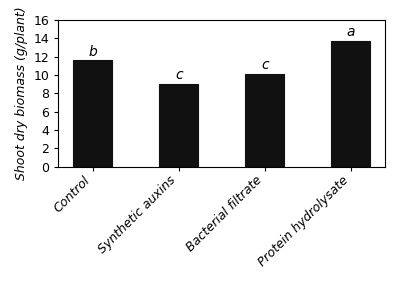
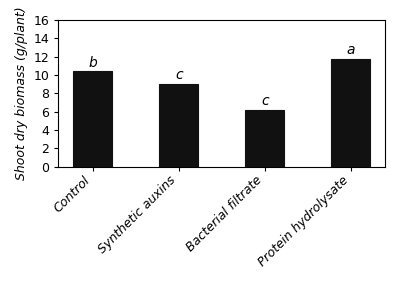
Control: 11.6 -> 10.4
Bacterial filtrate: 10.1 -> 6.2
Protein hydrolysate: 13.8 -> 11.8
